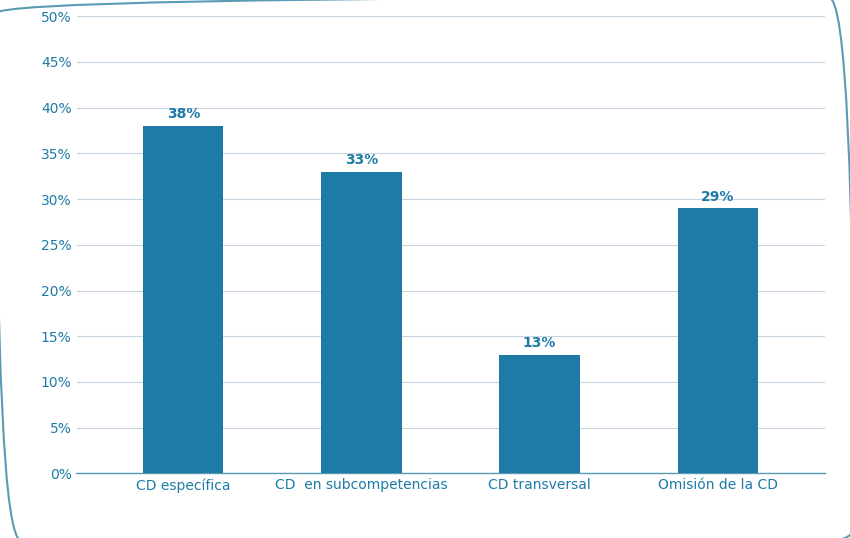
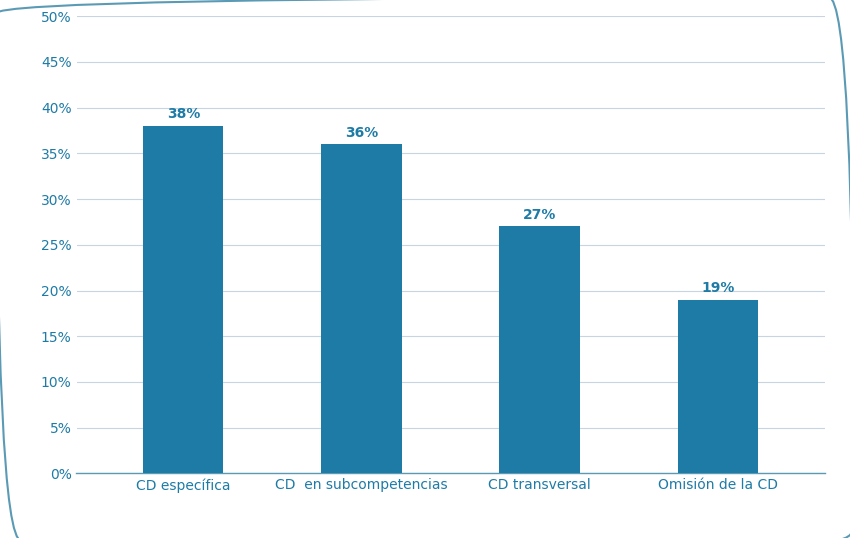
CD en subcompetencias: 33% -> 36%
CD transversal: 13% -> 27%
Omisión de la CD: 29% -> 19%
